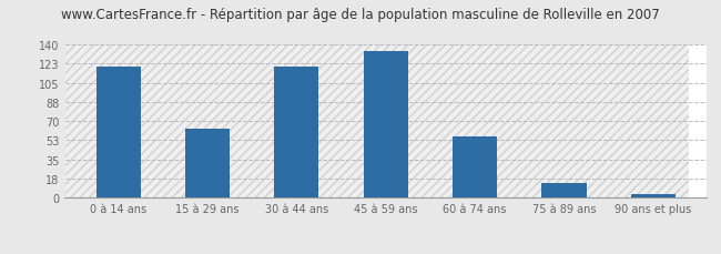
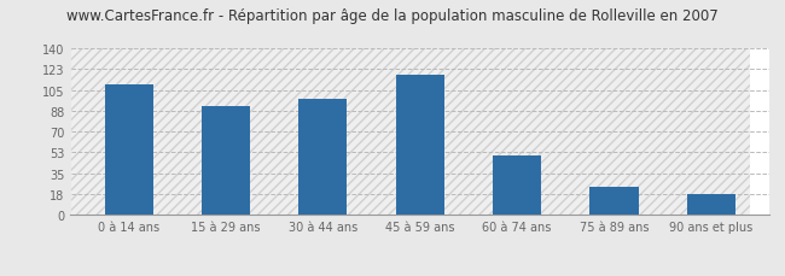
0 à 14 ans: 120 -> 110
15 à 29 ans: 63 -> 92
30 à 44 ans: 120 -> 98
45 à 59 ans: 134 -> 118
60 à 74 ans: 56 -> 50
75 à 89 ans: 14 -> 24
90 ans et plus: 3 -> 18
